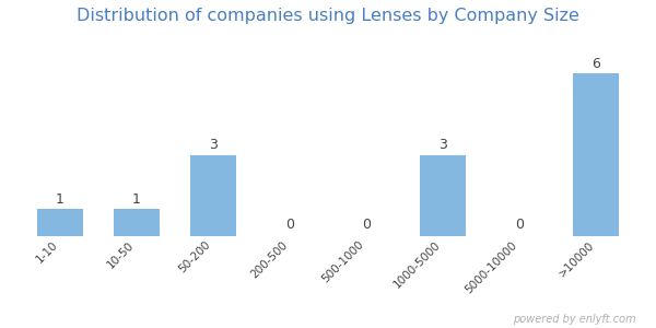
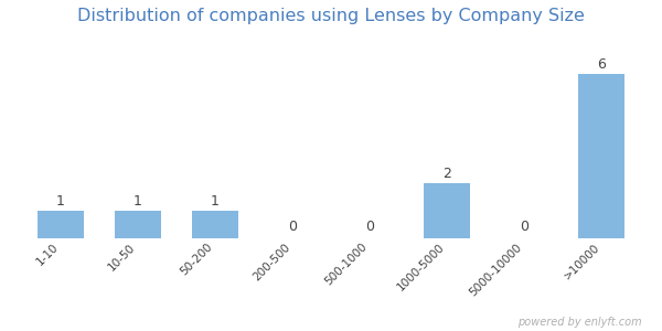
50-200: 3 -> 1
1000-5000: 3 -> 2
